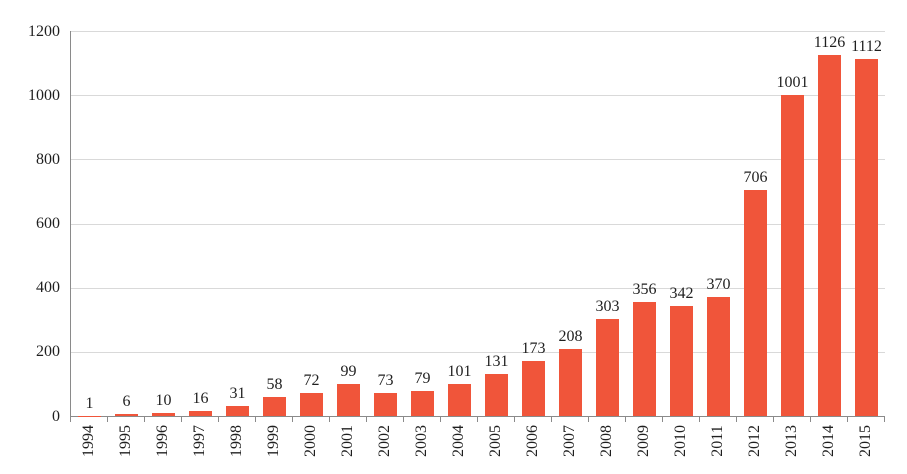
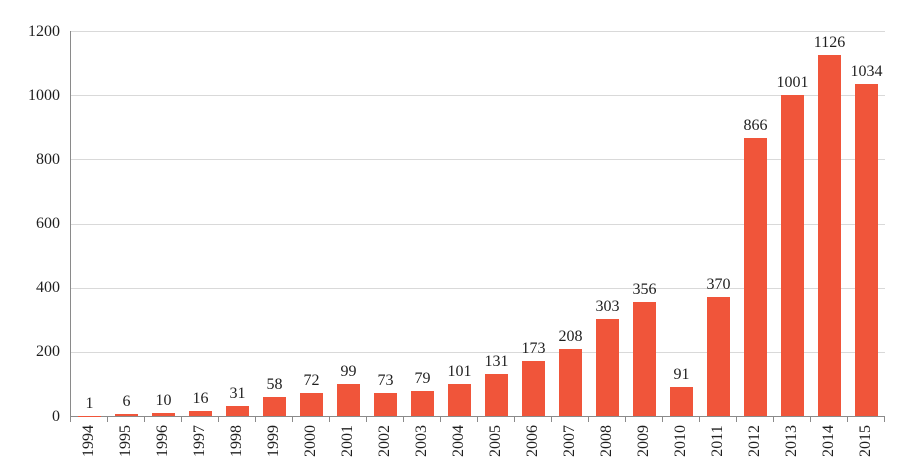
2010: 342 -> 91
2012: 706 -> 866
2015: 1112 -> 1034
